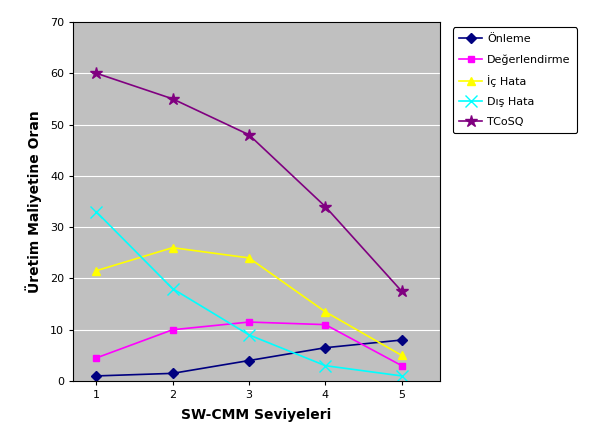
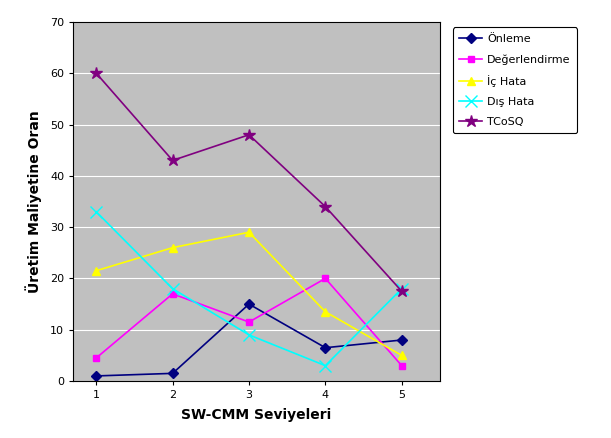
Değerlendirme/2: 10.0 -> 17.0
TCoSQ/2: 55.0 -> 43.0
Önleme/3: 4.0 -> 15.0
İç Hata/3: 24.0 -> 29.0
Değerlendirme/4: 11.0 -> 20.0
Dış Hata/5: 1 -> 18
